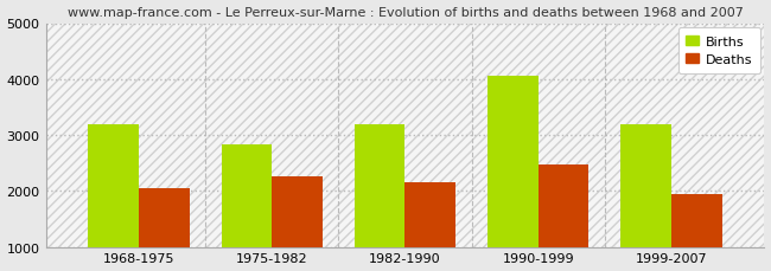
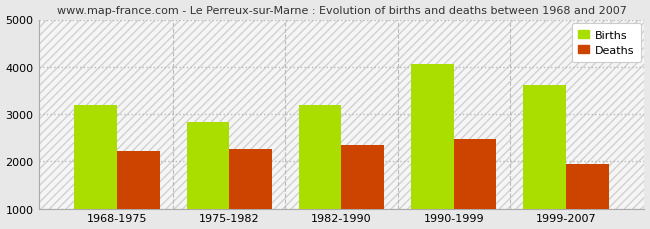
Deaths/1968-1975: 2050 -> 2220
Deaths/1982-1990: 2150 -> 2350
Births/1999-2007: 3200 -> 3620
